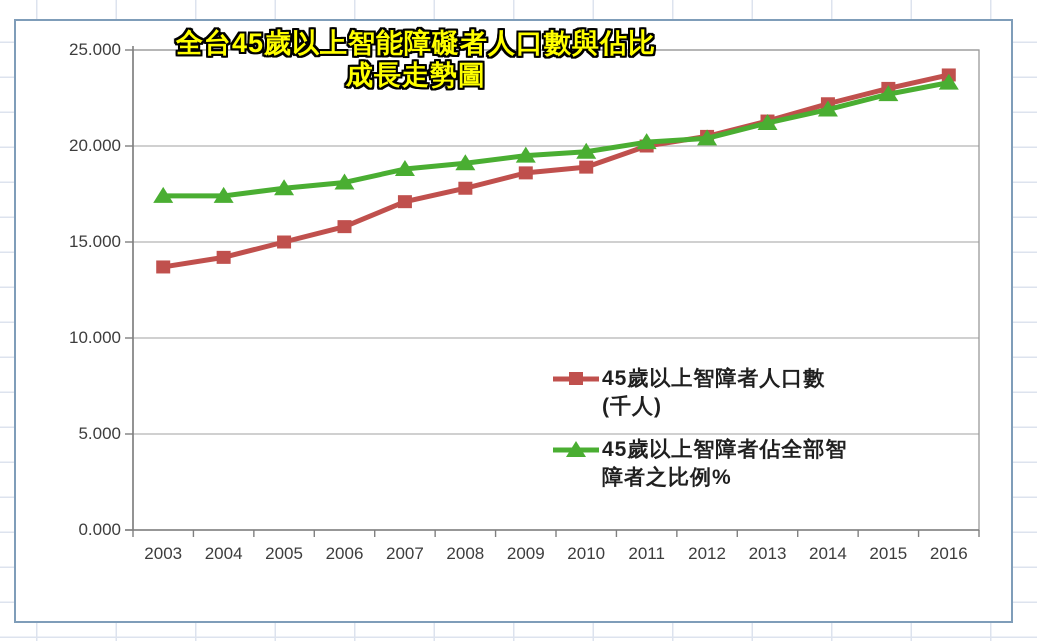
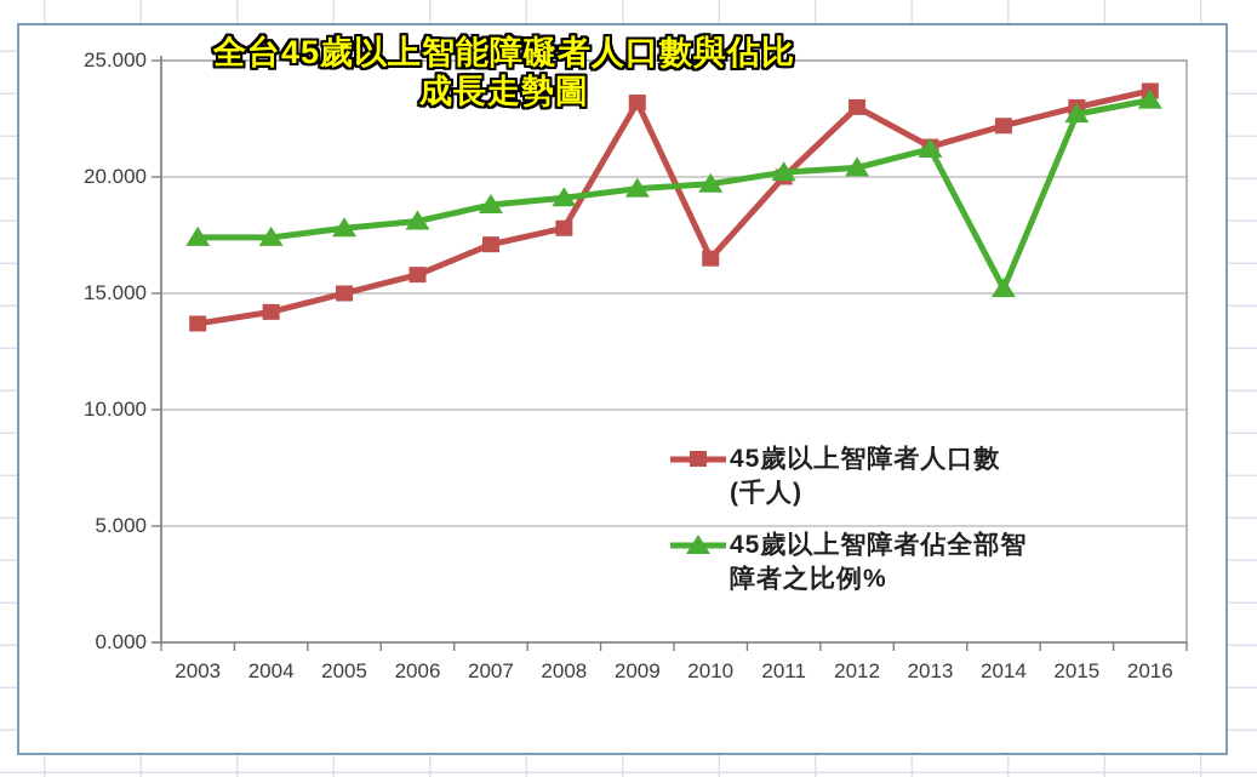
45歲以上智障者人口數(千人)/2009: 18.6 -> 23.2
45歲以上智障者人口數(千人)/2010: 18.9 -> 16.5
45歲以上智障者人口數(千人)/2012: 20.5 -> 23.0
45歲以上智障者佔全部智障者之比例%/2014: 21.9 -> 15.2
